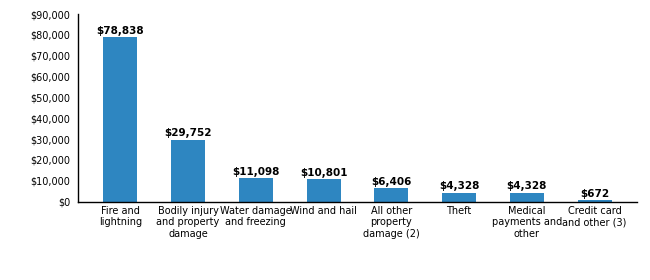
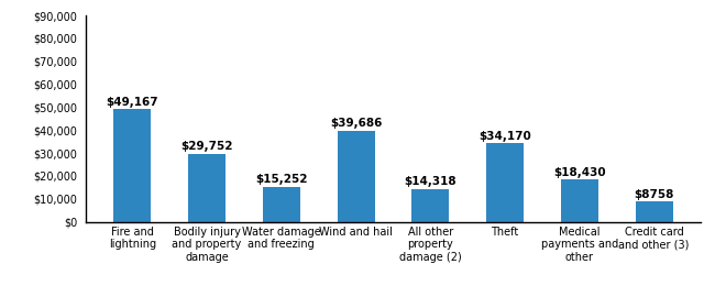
Fire and lightning: $78,838 -> $49,167
Water damage and freezing: $11,098 -> $15,252
Wind and hail: $10,801 -> $39,686
All other property damage (2): $6,406 -> $14,318
Theft: $4,328 -> $34,170
Medical payments and other: $4,328 -> $18,430
Credit card and other (3): $672 -> $8758
